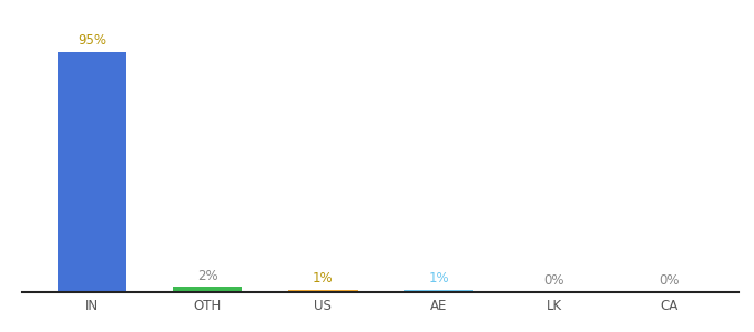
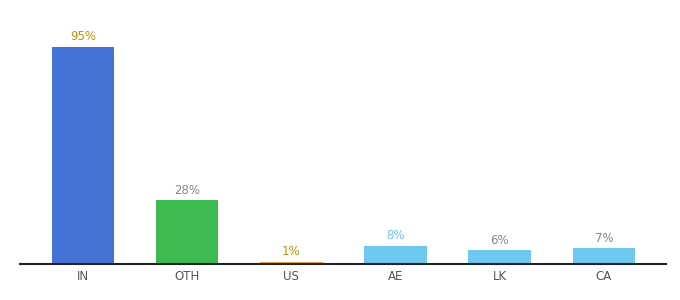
OTH: 2% -> 28%
AE: 1% -> 8%
LK: 0% -> 6%
CA: 0% -> 7%
